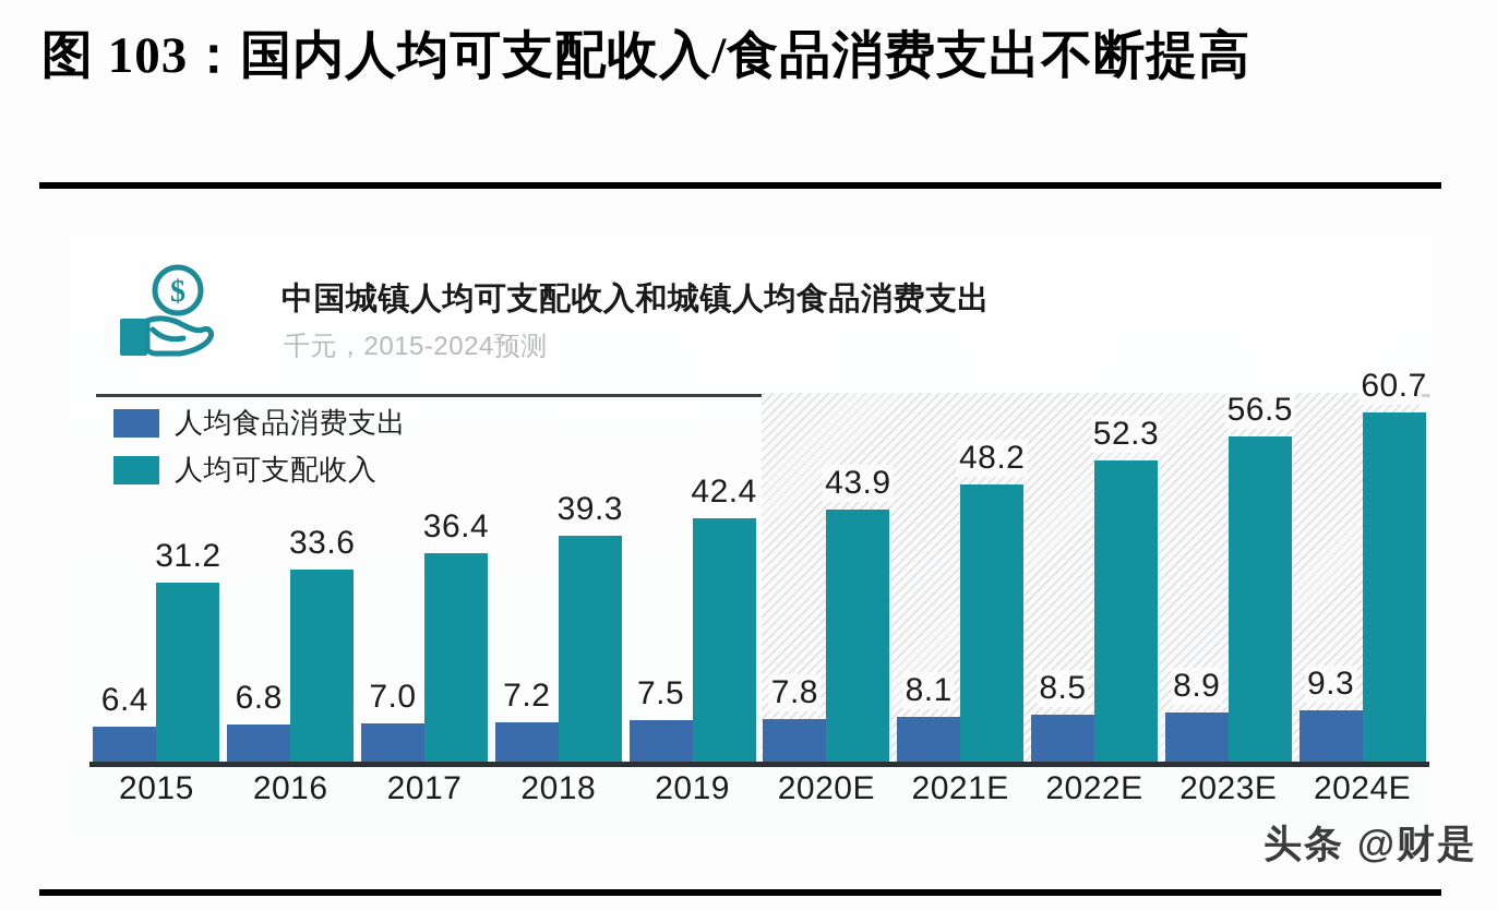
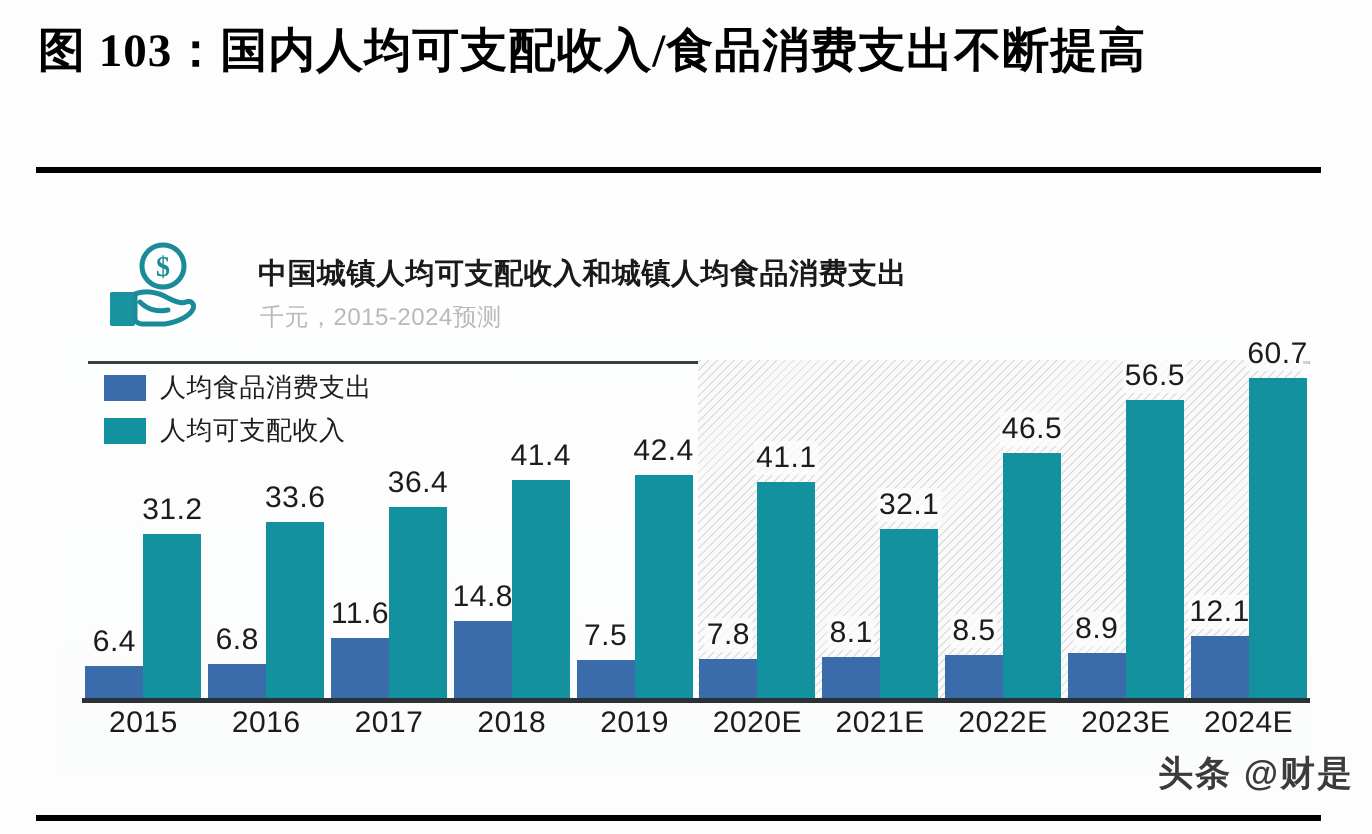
人均食品消费支出/2017: 7.0 -> 11.6
人均食品消费支出/2018: 7.2 -> 14.8
人均可支配收入/2018: 39.3 -> 41.4
人均可支配收入/2020E: 43.9 -> 41.1
人均可支配收入/2021E: 48.2 -> 32.1
人均可支配收入/2022E: 52.3 -> 46.5
人均食品消费支出/2024E: 9.3 -> 12.1
